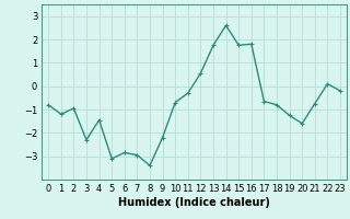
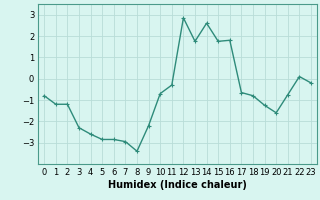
2: -0.95 -> -1.20
4: -1.45 -> -2.60
5: -3.10 -> -2.85
12: 0.55 -> 2.85
